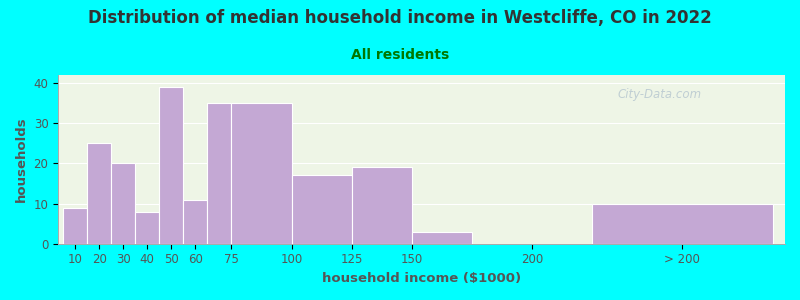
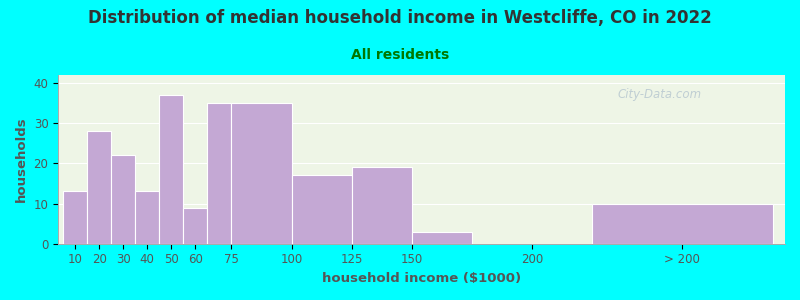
10: 9 -> 13
20: 25 -> 28
30: 20 -> 22
40: 8 -> 13
50: 39 -> 37
60: 11 -> 9
